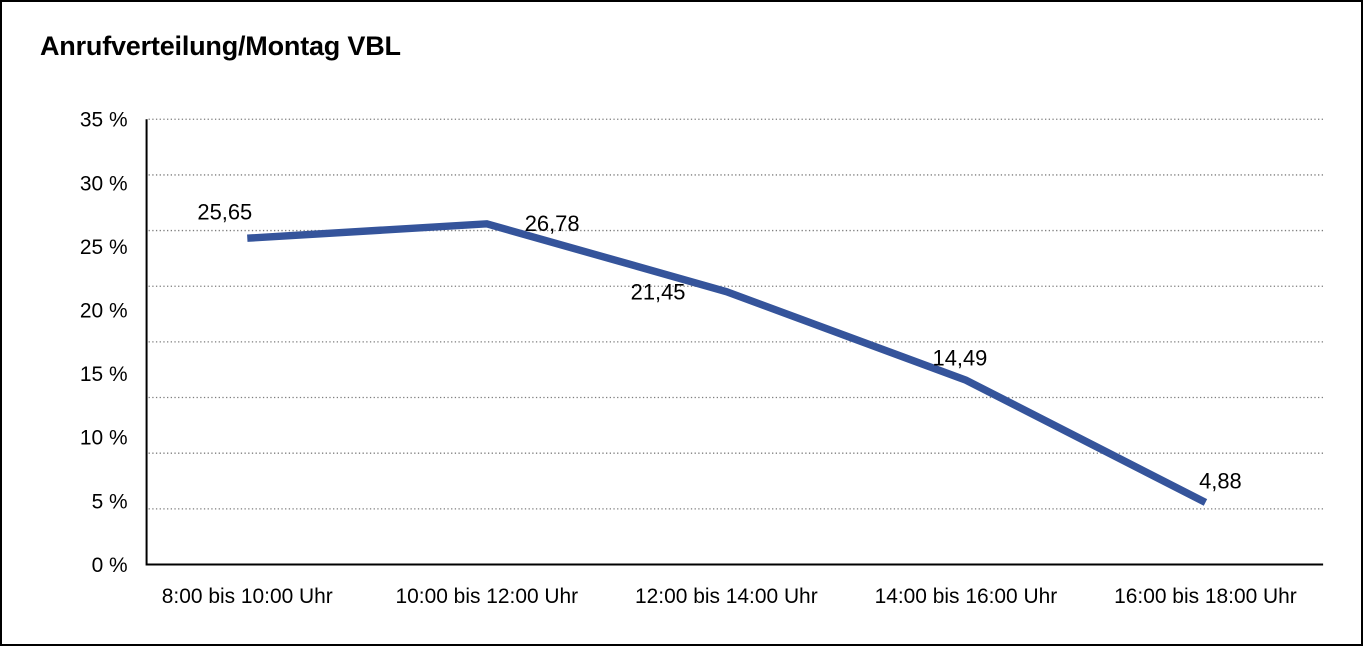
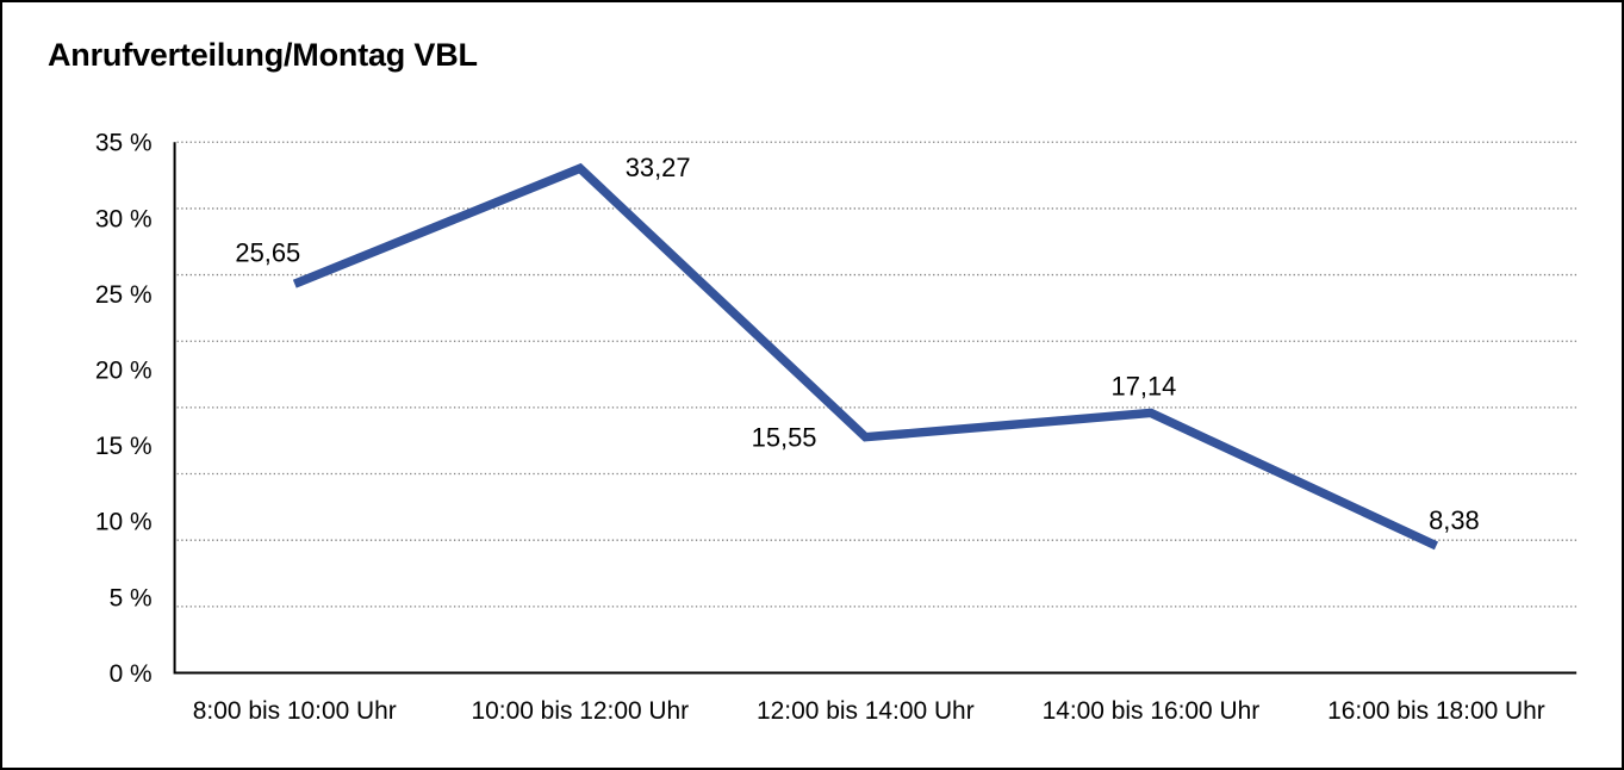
10:00 bis 12:00 Uhr: 26,78 -> 33,27
12:00 bis 14:00 Uhr: 21,45 -> 15,55
14:00 bis 16:00 Uhr: 14,49 -> 17,14
16:00 bis 18:00 Uhr: 4,88 -> 8,38
